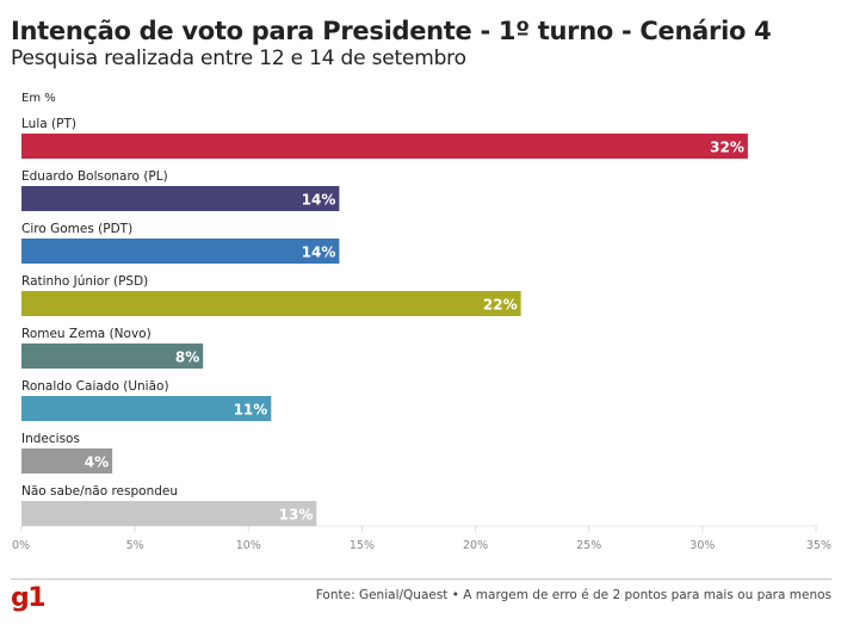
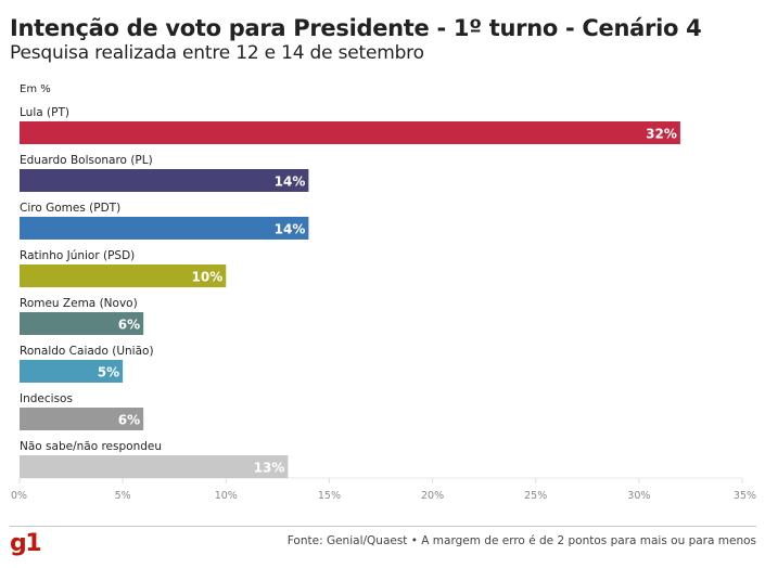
Ratinho Júnior (PSD): 22% -> 10%
Romeu Zema (Novo): 8% -> 6%
Ronaldo Caiado (União): 11% -> 5%
Indecisos: 4% -> 6%
